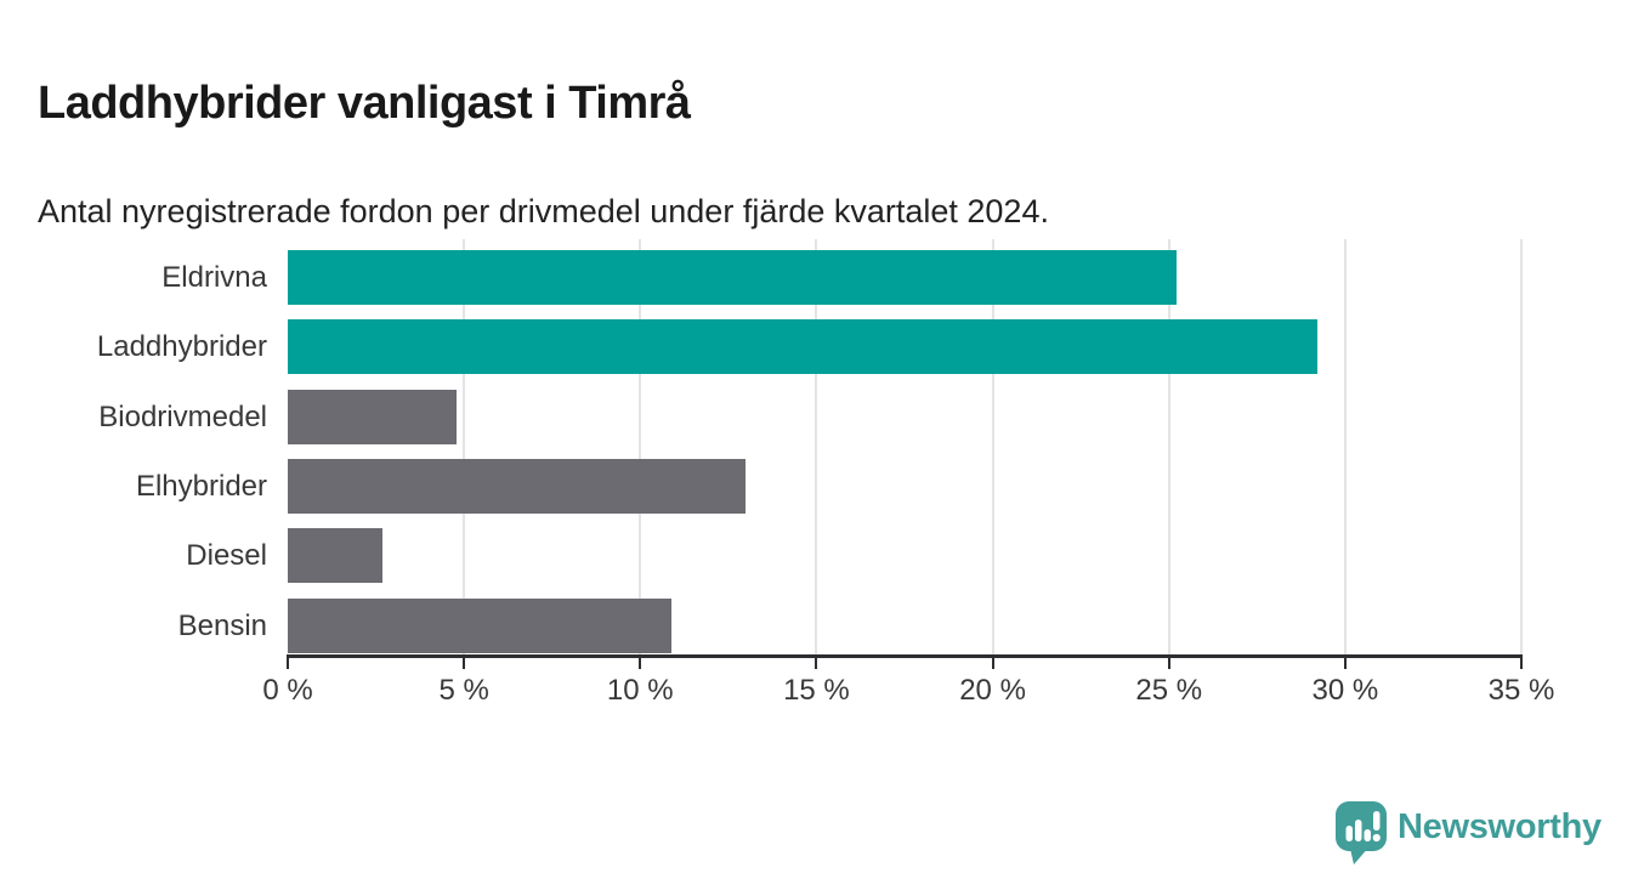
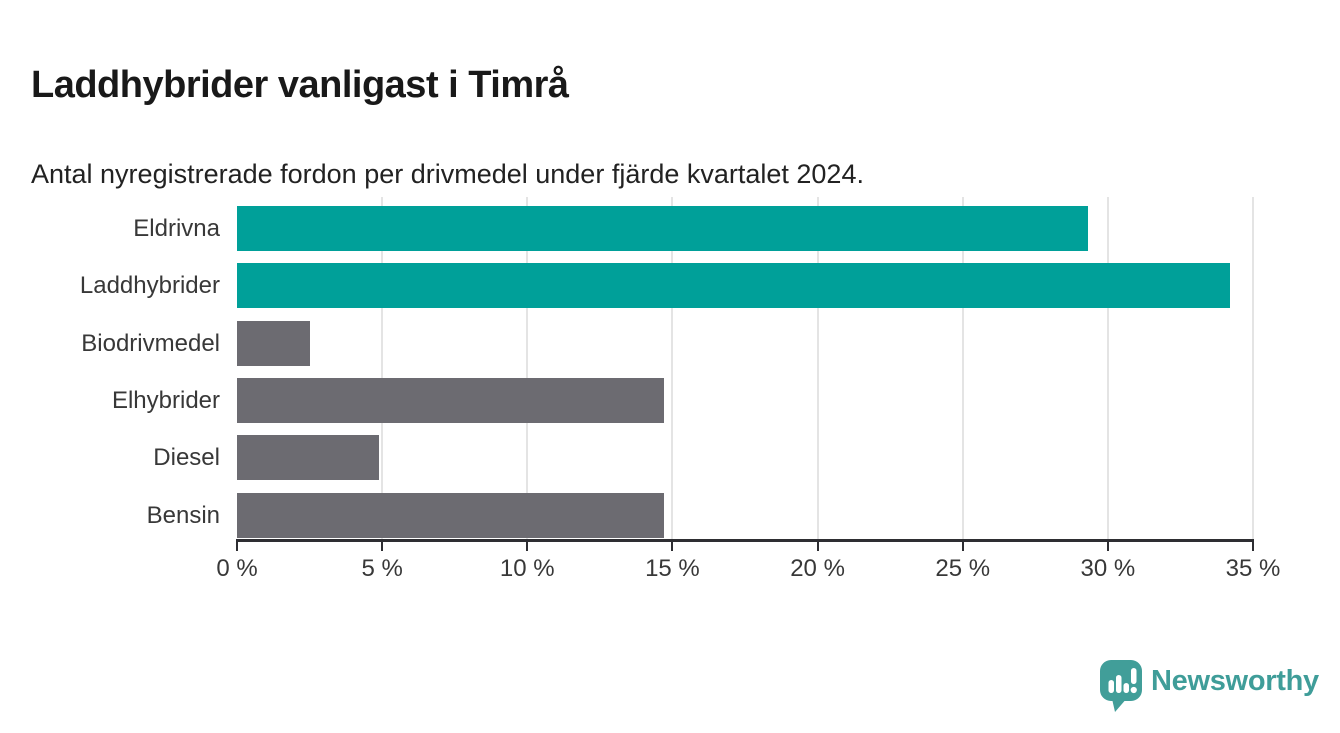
Eldrivna: 25.2% -> 29.3%
Laddhybrider: 29.2% -> 34.2%
Biodrivmedel: 4.8% -> 2.5%
Elhybrider: 13.0% -> 14.7%
Diesel: 2.7% -> 4.9%
Bensin: 10.9% -> 14.7%
